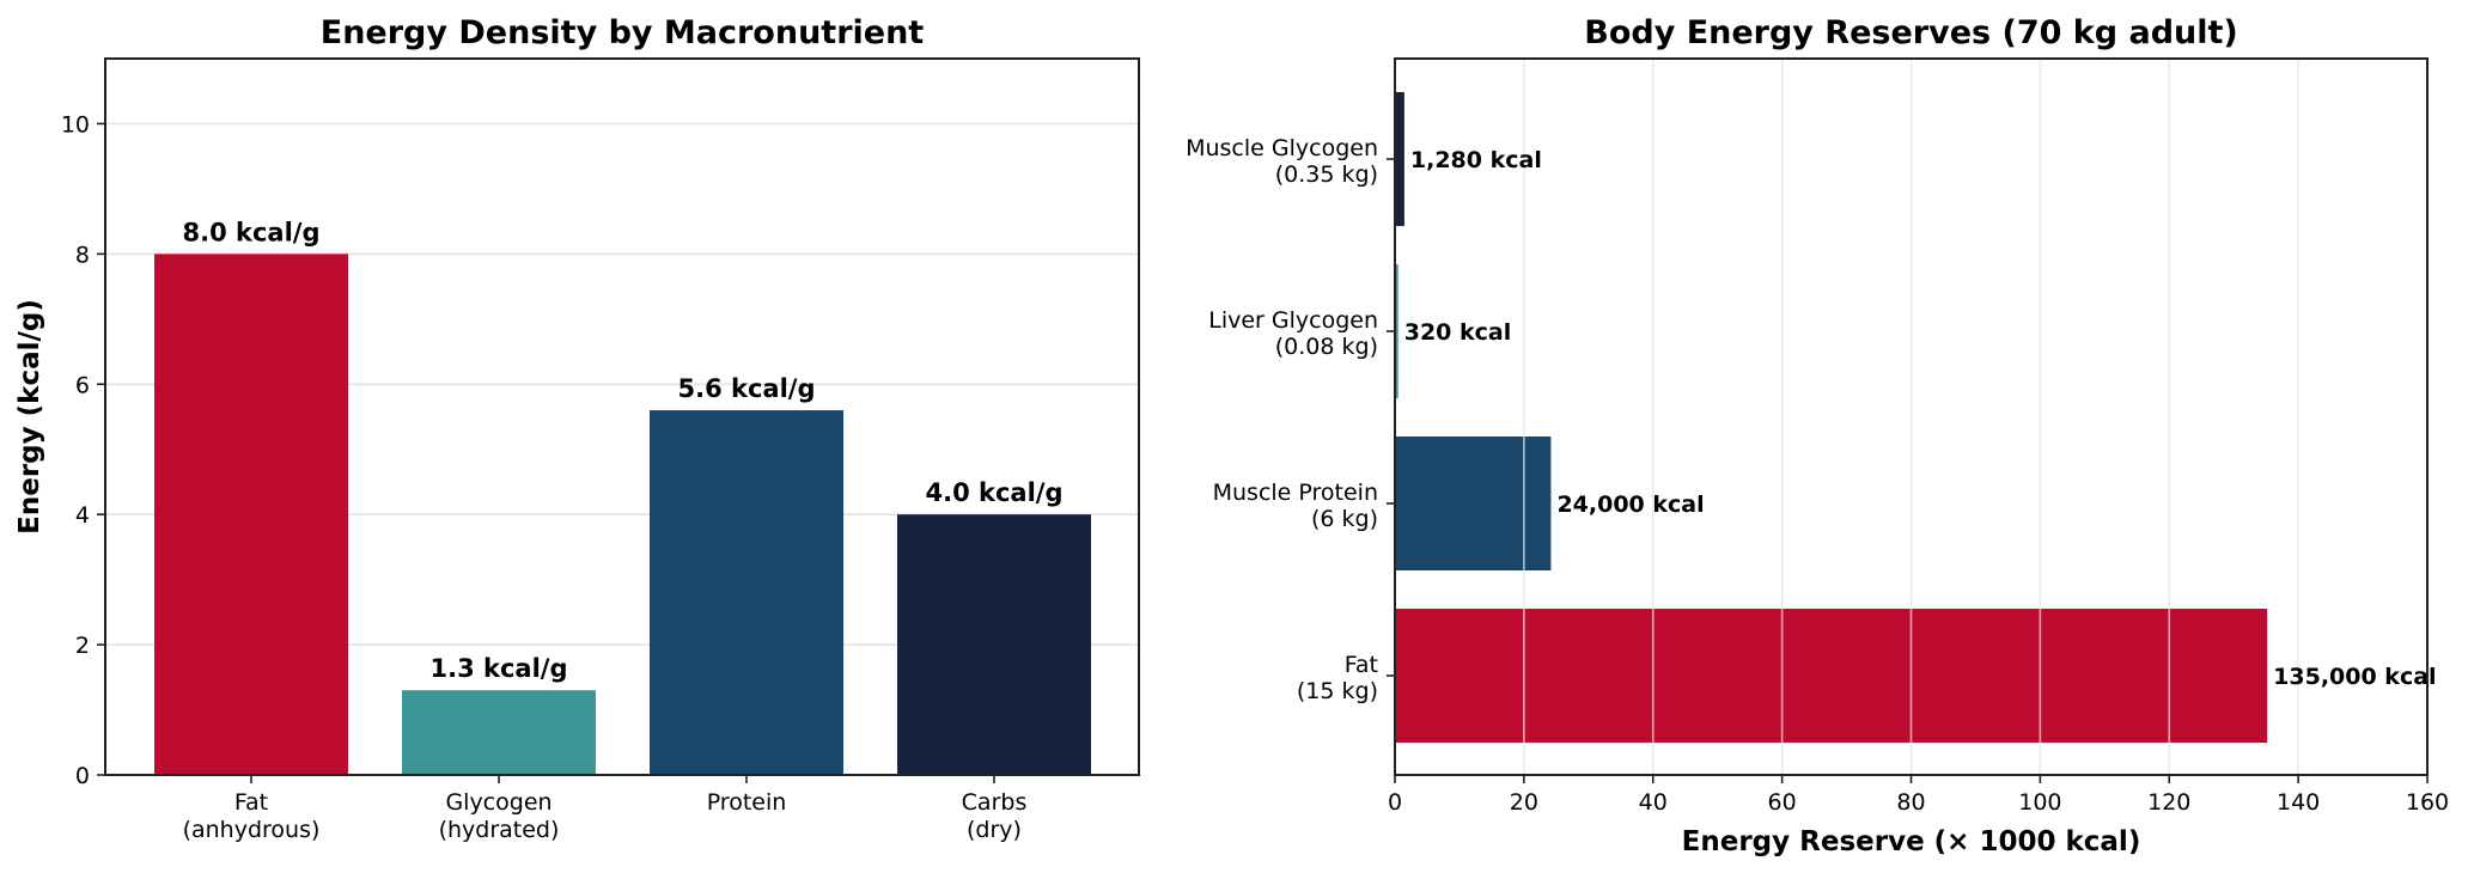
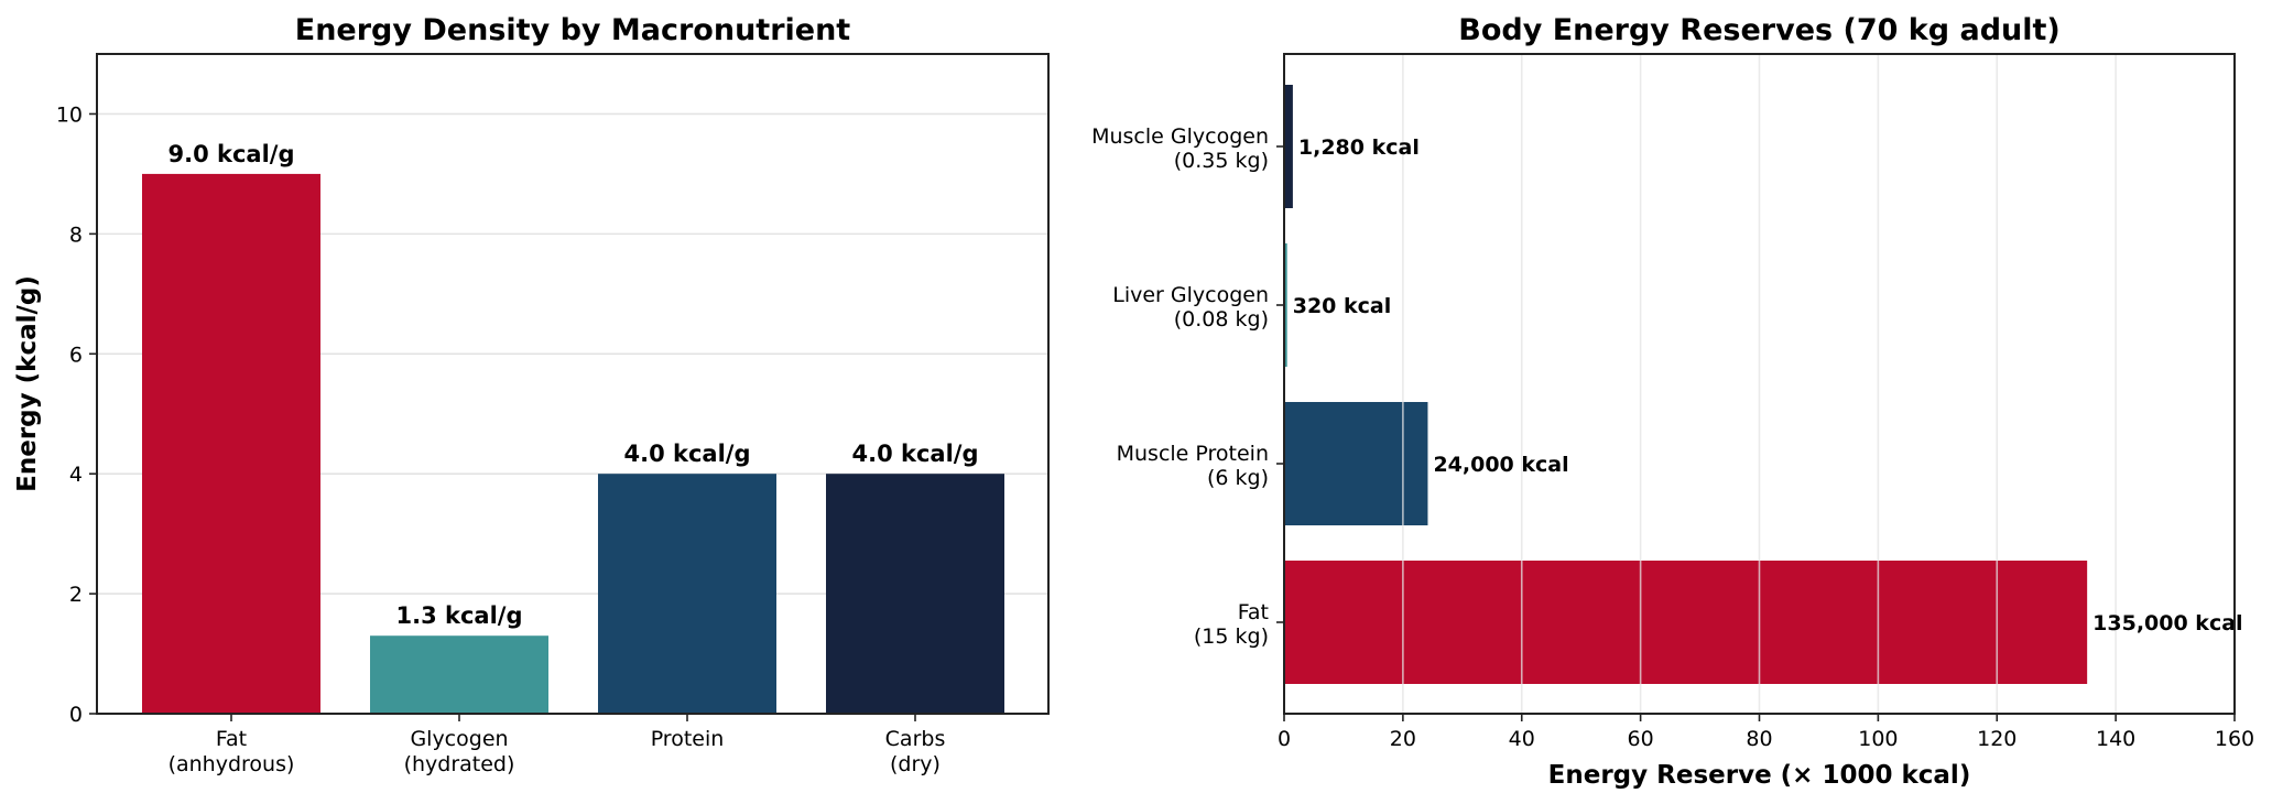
Energy Density by Macronutrient/Fat (anhydrous): 8.0 -> 9.0
Energy Density by Macronutrient/Protein: 5.6 -> 4.0
